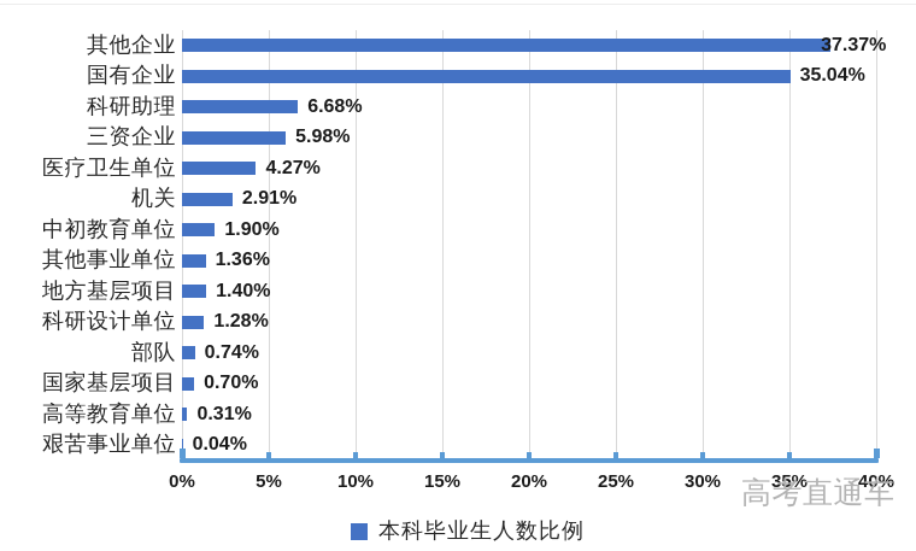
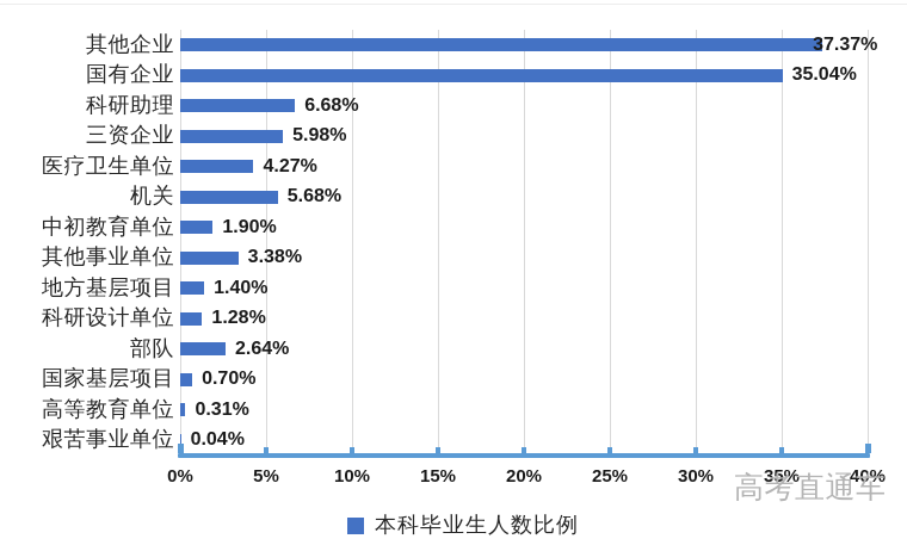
机关: 2.91% -> 5.68%
其他事业单位: 1.36% -> 3.38%
部队: 0.74% -> 2.64%
